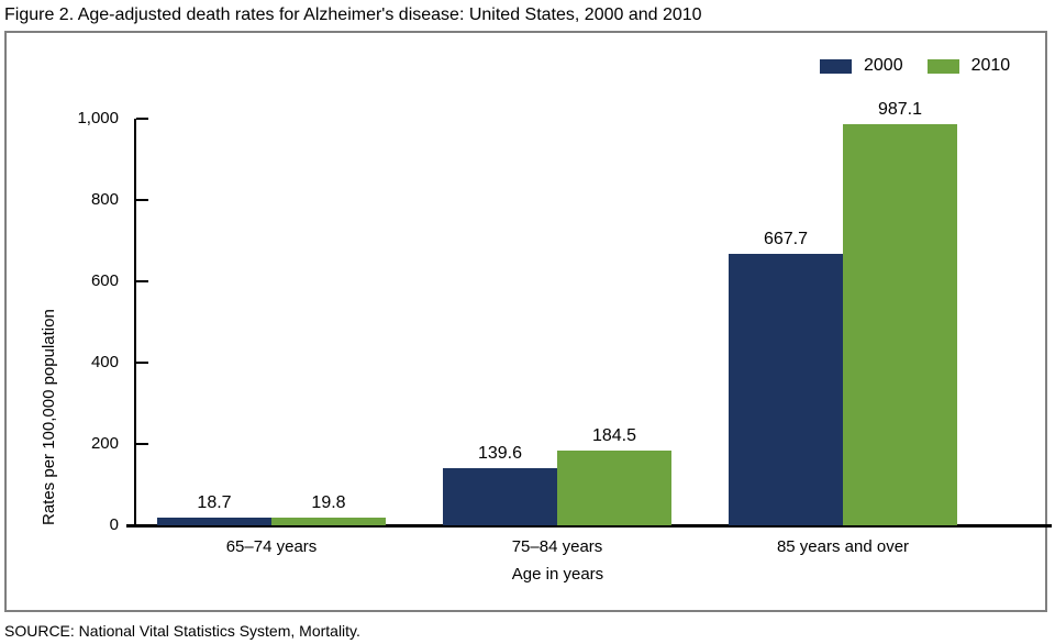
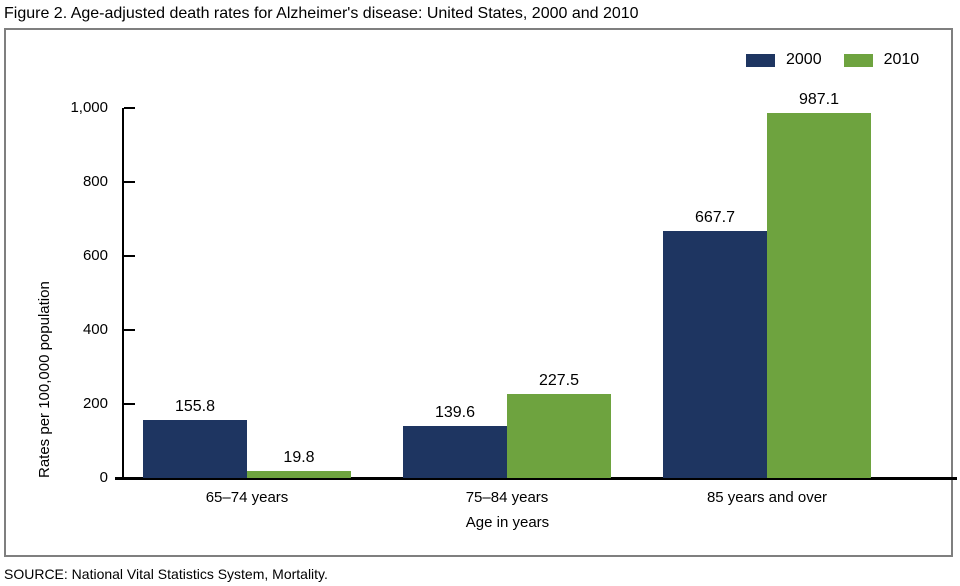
2000/65–74 years: 18.7 -> 155.8
2010/75–84 years: 184.5 -> 227.5
